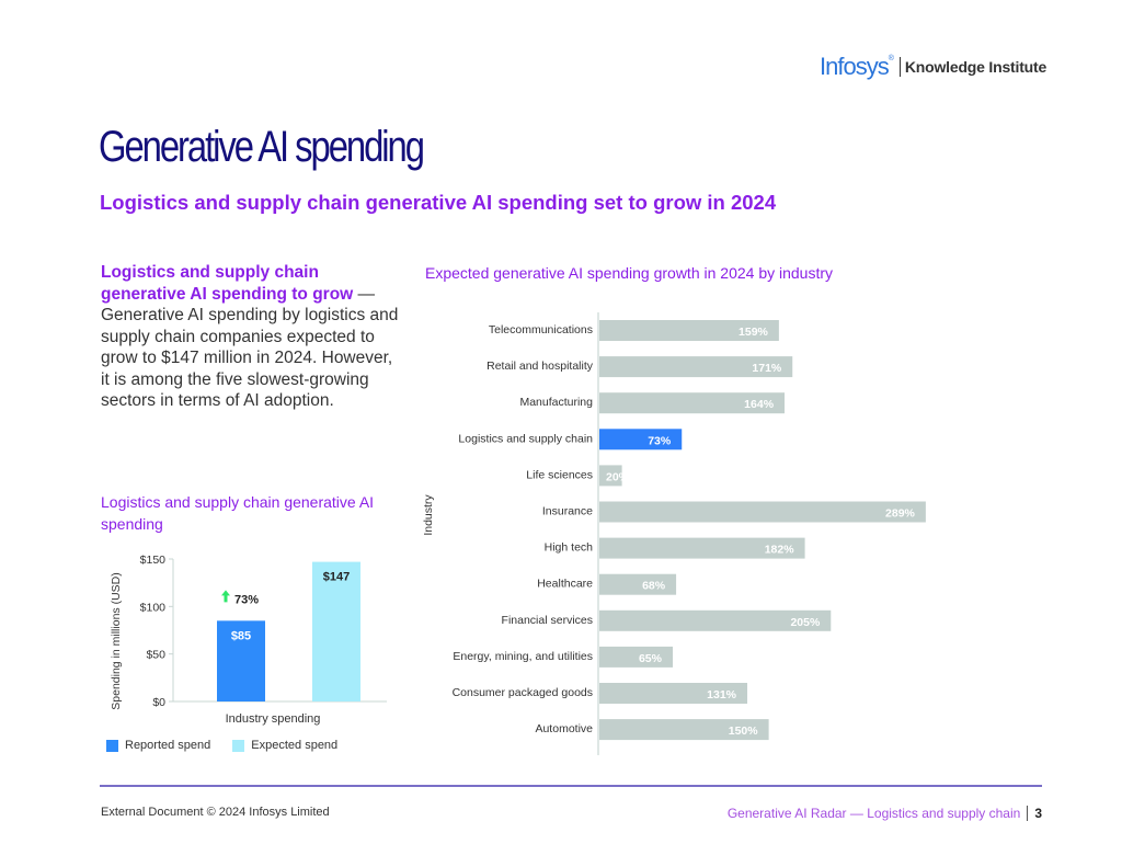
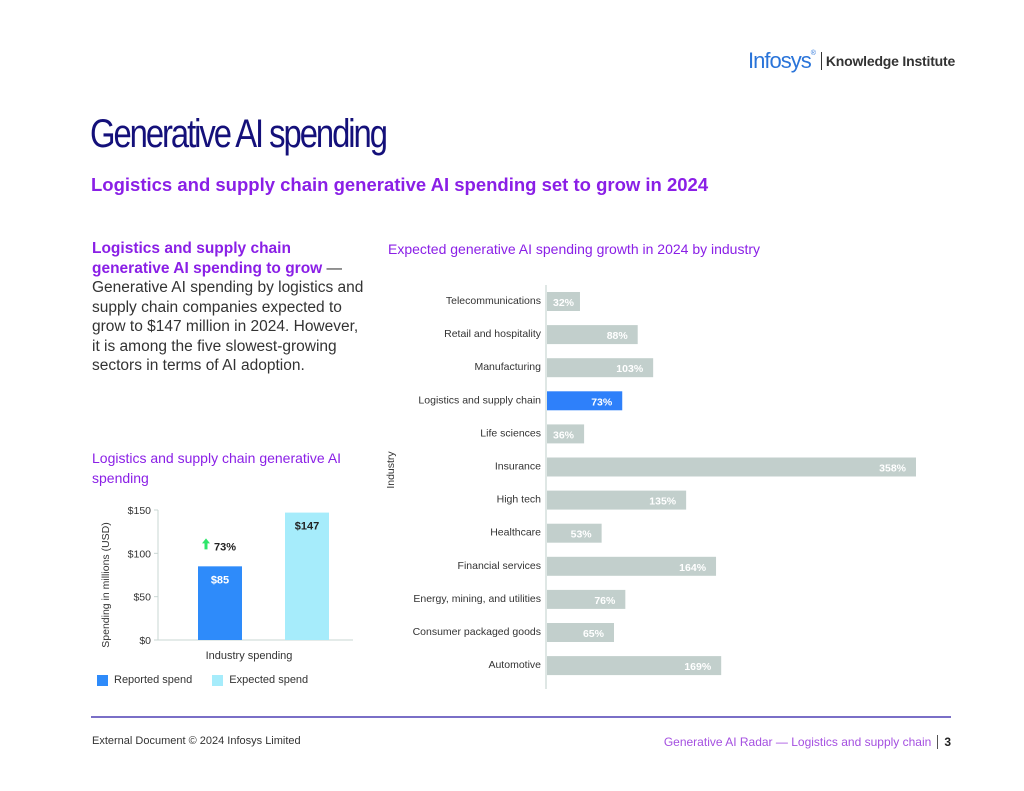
Expected generative AI spending growth in 2024 by industry/Telecommunications: 159% -> 32%
Expected generative AI spending growth in 2024 by industry/Retail and hospitality: 171% -> 88%
Expected generative AI spending growth in 2024 by industry/Manufacturing: 164% -> 103%
Expected generative AI spending growth in 2024 by industry/Life sciences: 20% -> 36%
Expected generative AI spending growth in 2024 by industry/Insurance: 289% -> 358%
Expected generative AI spending growth in 2024 by industry/High tech: 182% -> 135%
Expected generative AI spending growth in 2024 by industry/Healthcare: 68% -> 53%
Expected generative AI spending growth in 2024 by industry/Financial services: 205% -> 164%
Expected generative AI spending growth in 2024 by industry/Energy, mining, and utilities: 65% -> 76%
Expected generative AI spending growth in 2024 by industry/Consumer packaged goods: 131% -> 65%
Expected generative AI spending growth in 2024 by industry/Automotive: 150% -> 169%
